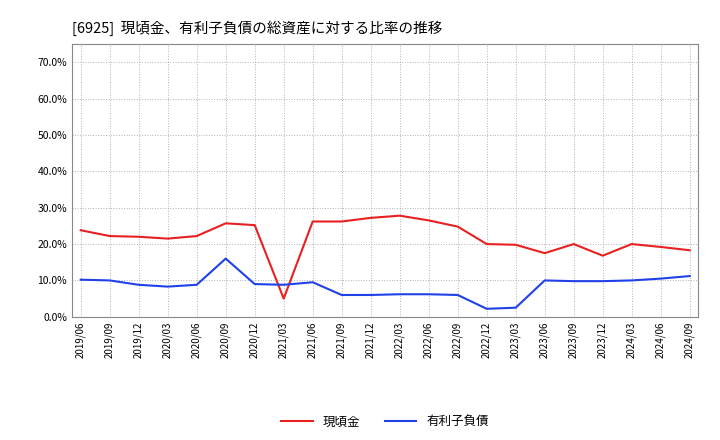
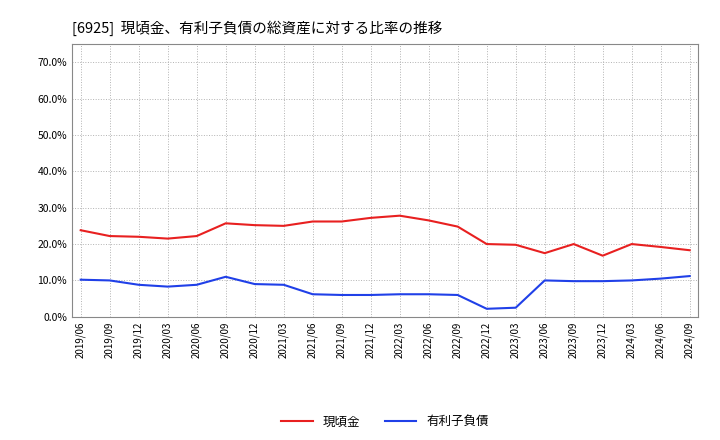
有利子負債/2020/09: 16.0% -> 11.0%
現頃金/2021/03: 5.0% -> 25.0%
有利子負債/2021/06: 9.5% -> 6.2%
